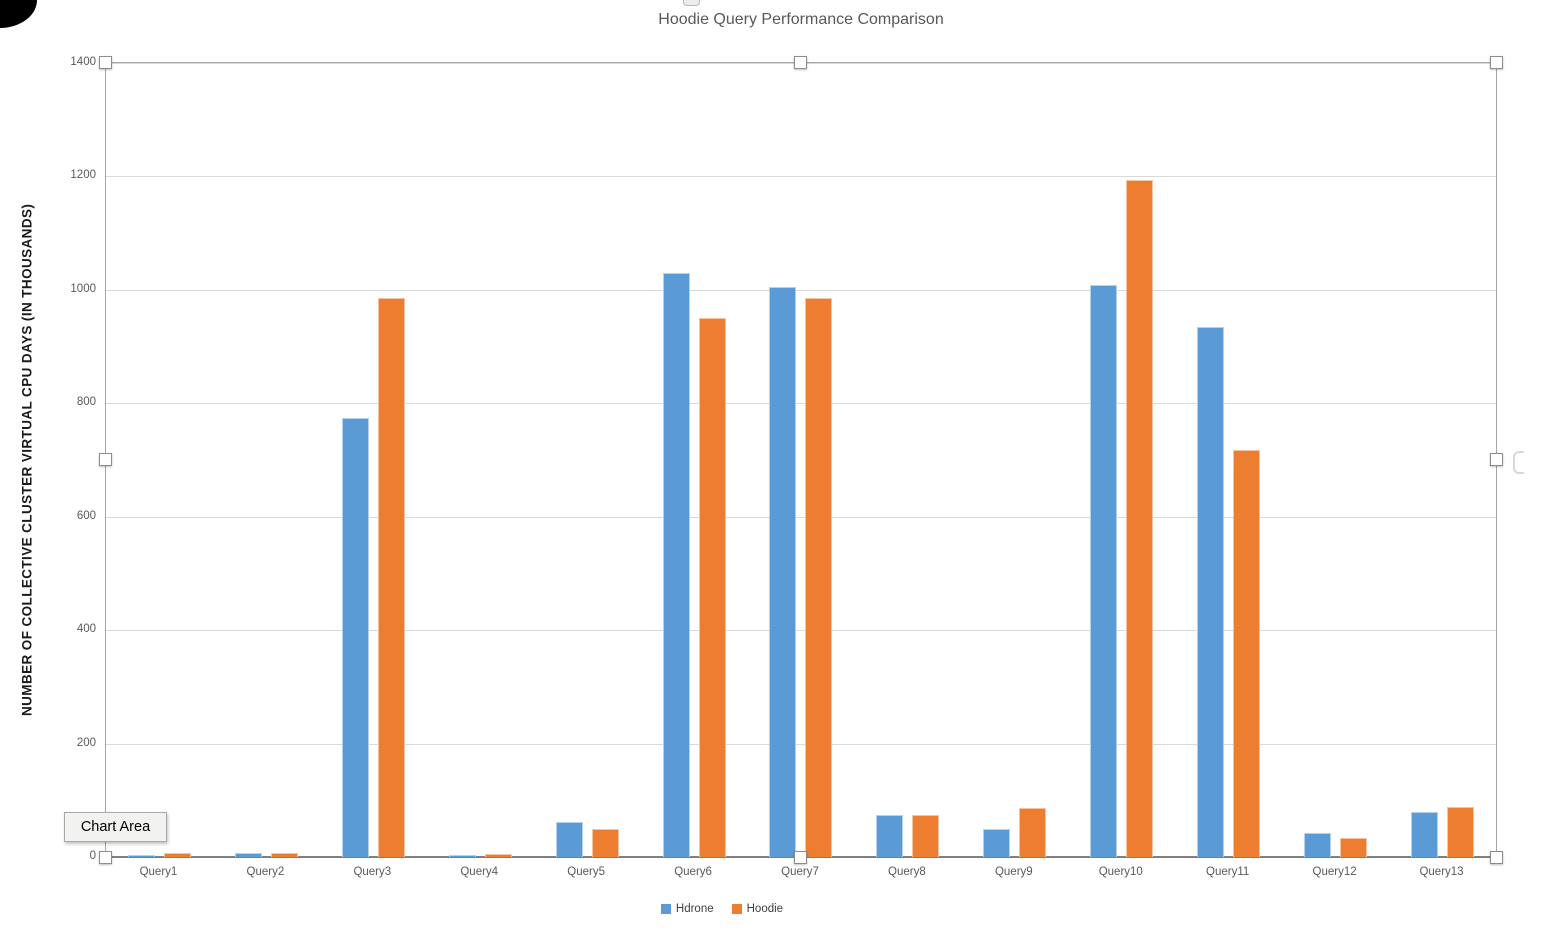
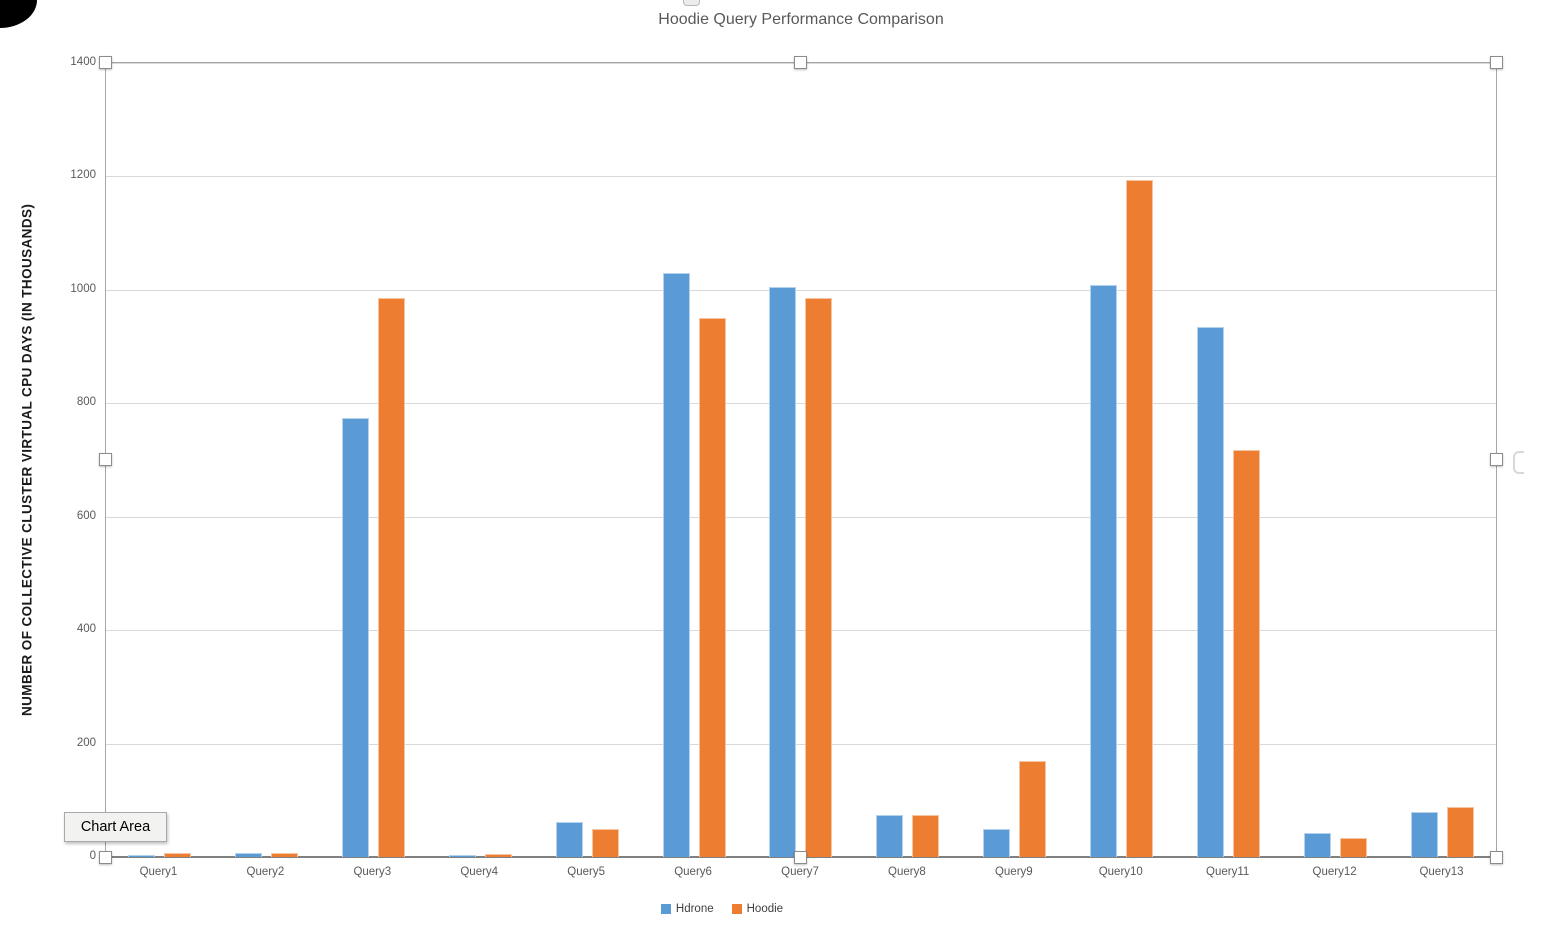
Hoodie/Query9: 90 -> 170
